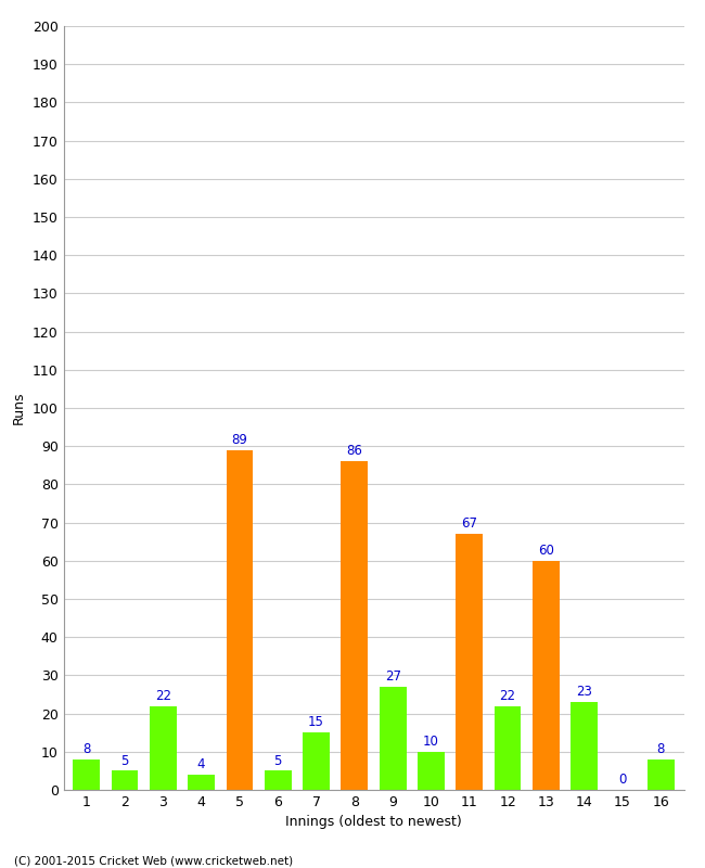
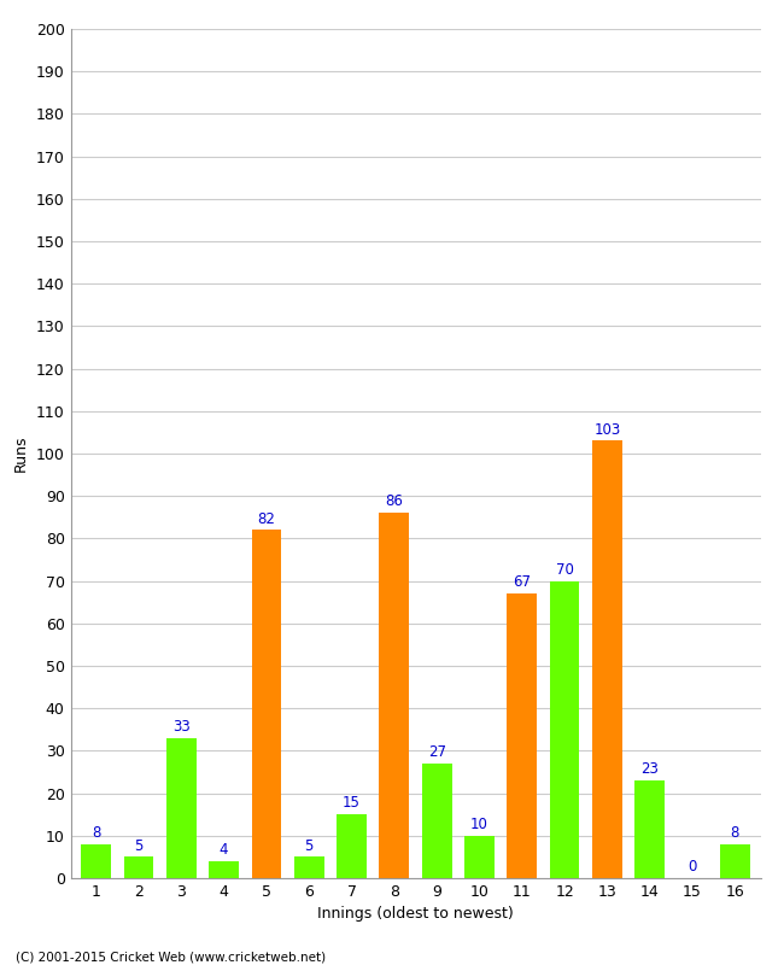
3: 22 -> 33
5: 89 -> 82
12: 22 -> 70
13: 60 -> 103
